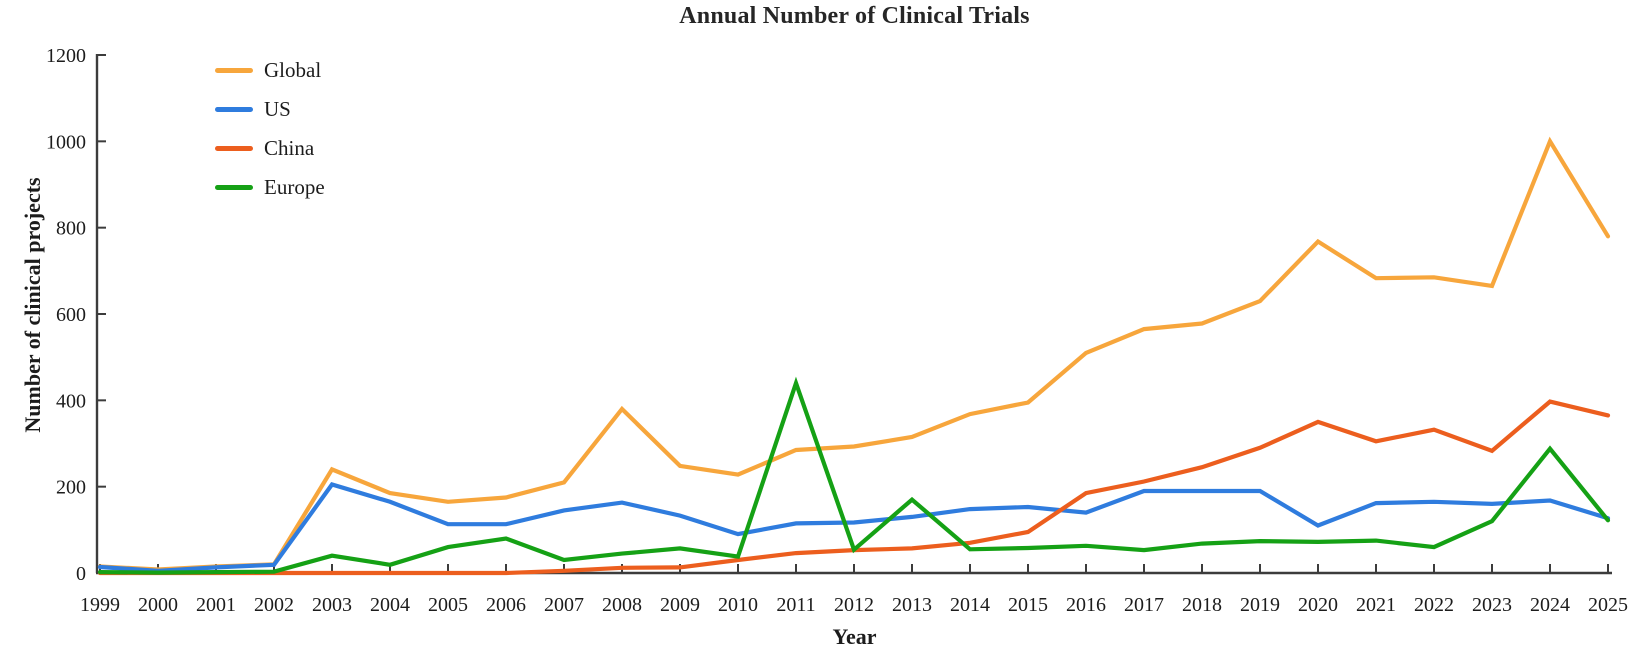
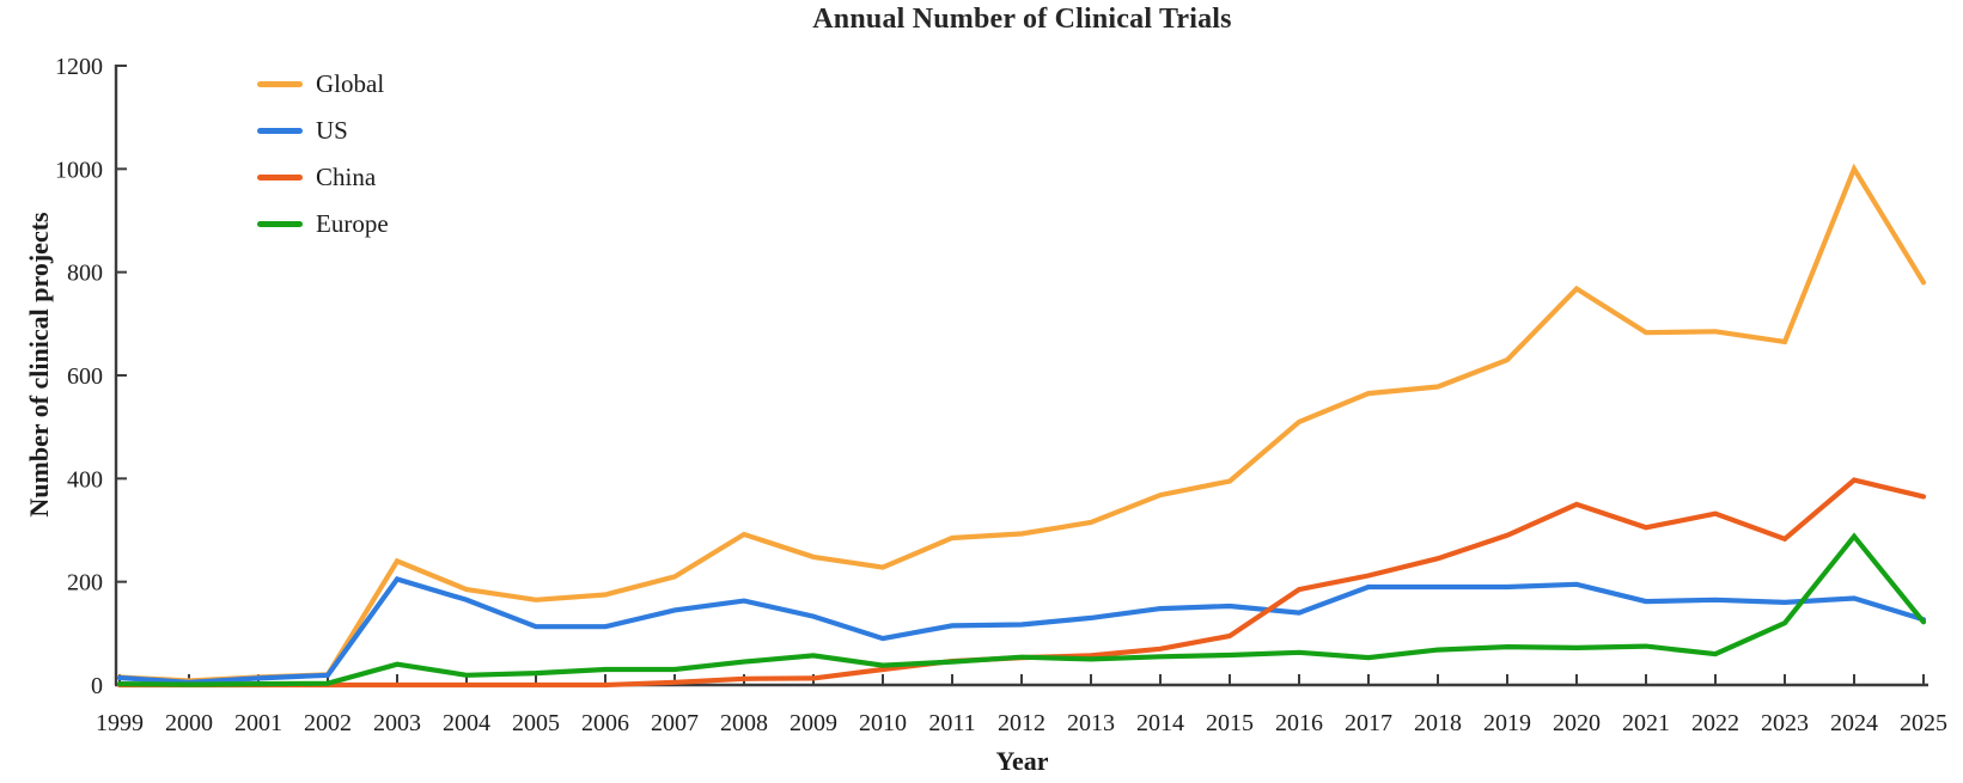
Europe/2005: 60 -> 20
Europe/2006: 80 -> 30
Global/2008: 380 -> 290
Europe/2011: 440 -> 40
Europe/2013: 170 -> 50
US/2020: 110 -> 200
